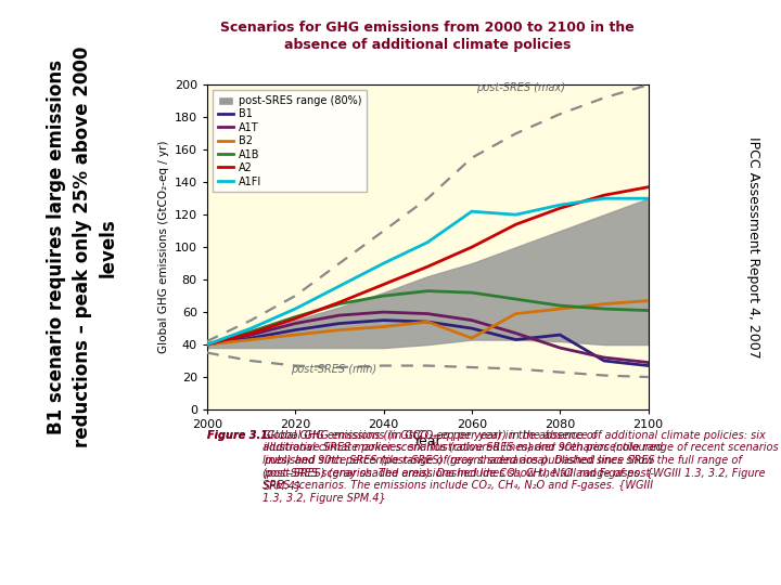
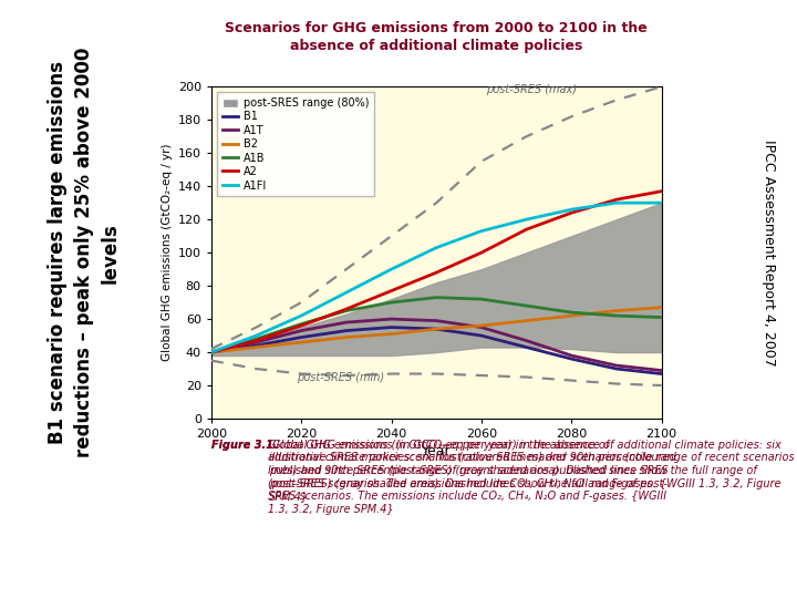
B2/2060: 44 -> 56
A1FI/2060: 122 -> 113
B1/2080: 46 -> 36
